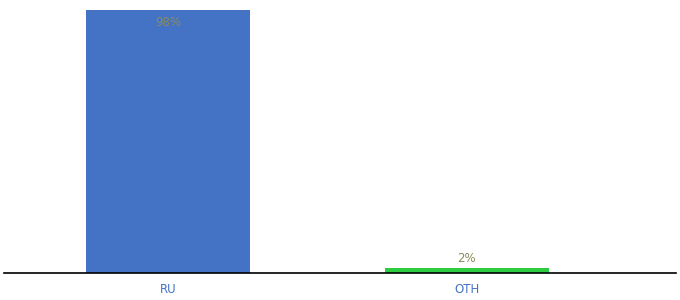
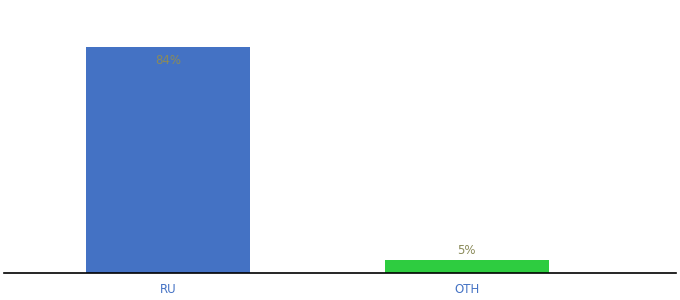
RU: 98% -> 84%
OTH: 2% -> 5%
